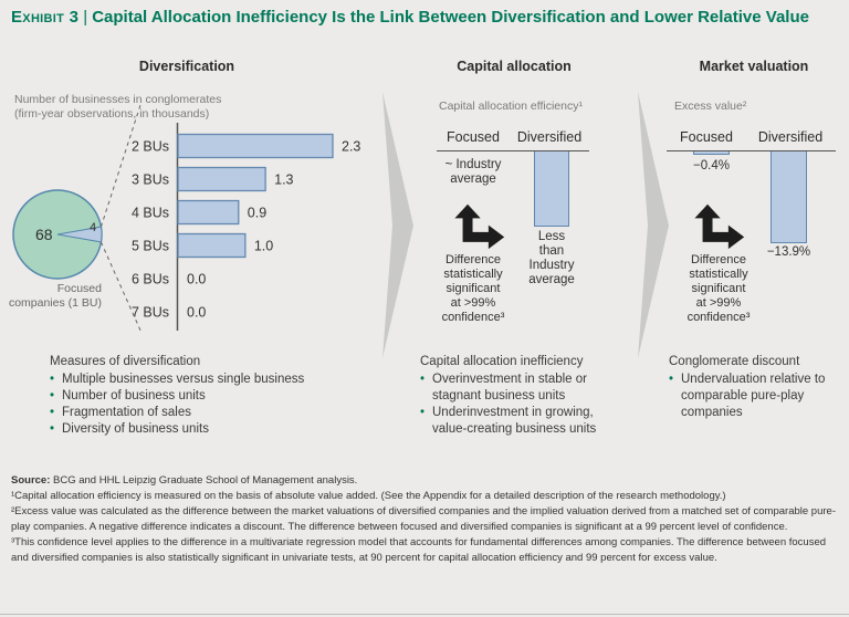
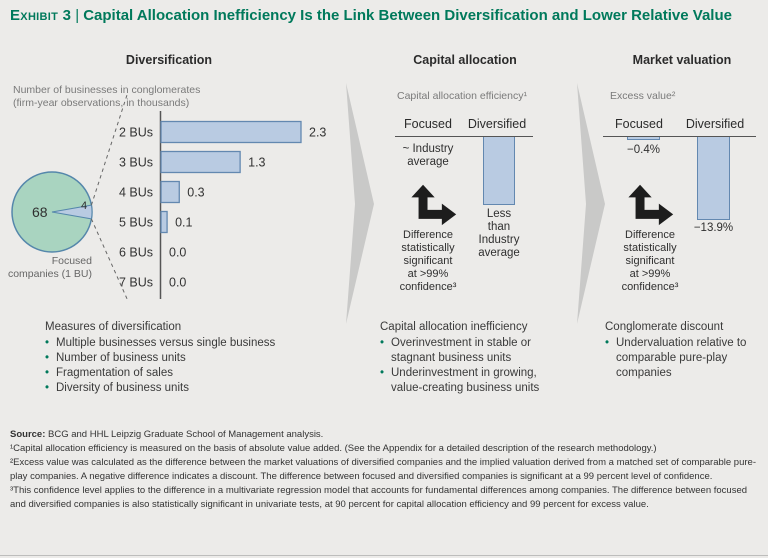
Diversification/4 BUs: 0.9 -> 0.3
Diversification/5 BUs: 1.0 -> 0.1
